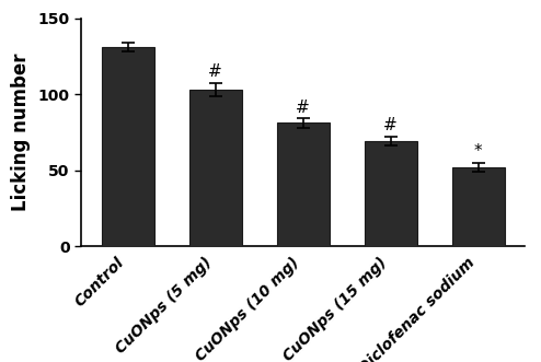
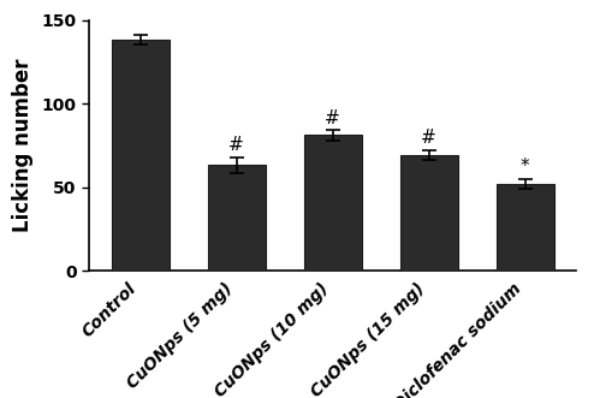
Control: 131 -> 138
CuONps (5 mg): 103 -> 63
